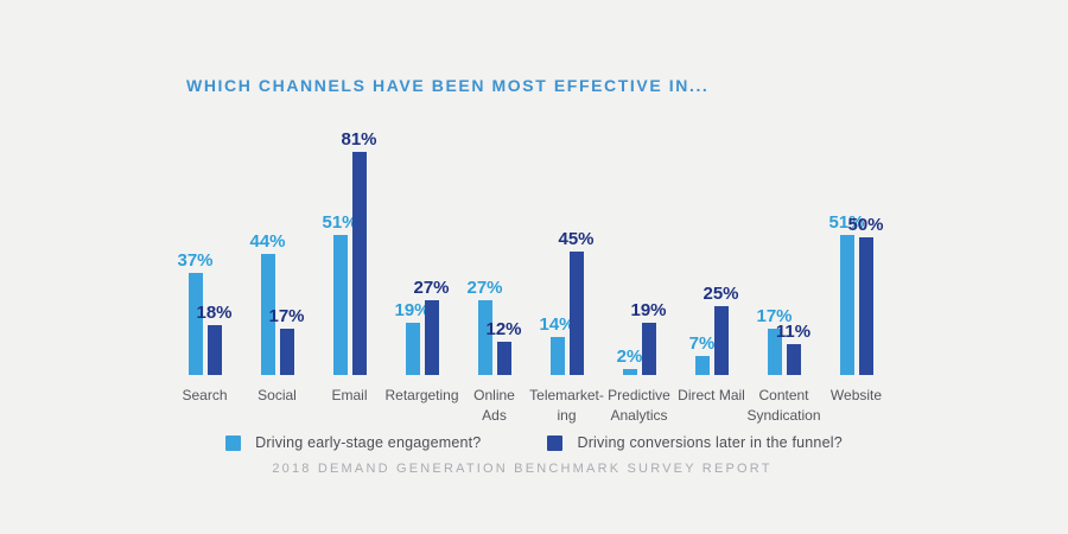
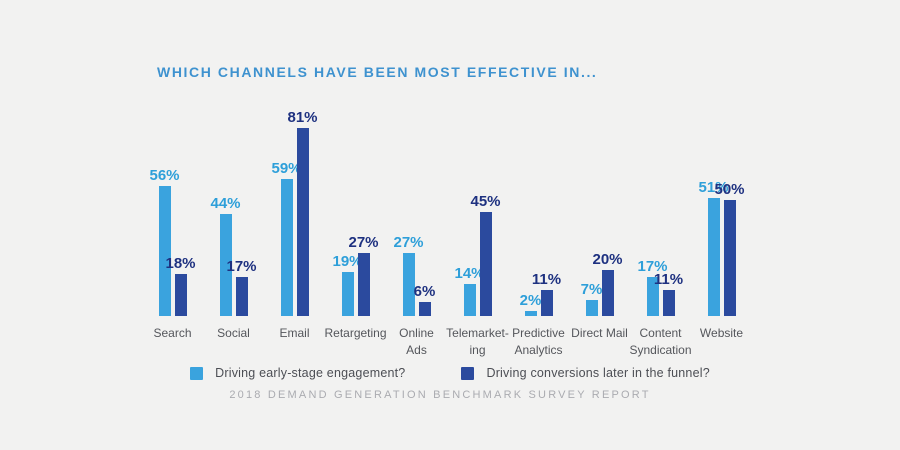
Driving early-stage engagement?/Search: 37% -> 56%
Driving early-stage engagement?/Email: 51% -> 59%
Driving conversions later in the funnel?/Online Ads: 12% -> 6%
Driving conversions later in the funnel?/Predictive Analytics: 19% -> 11%
Driving conversions later in the funnel?/Direct Mail: 25% -> 20%
